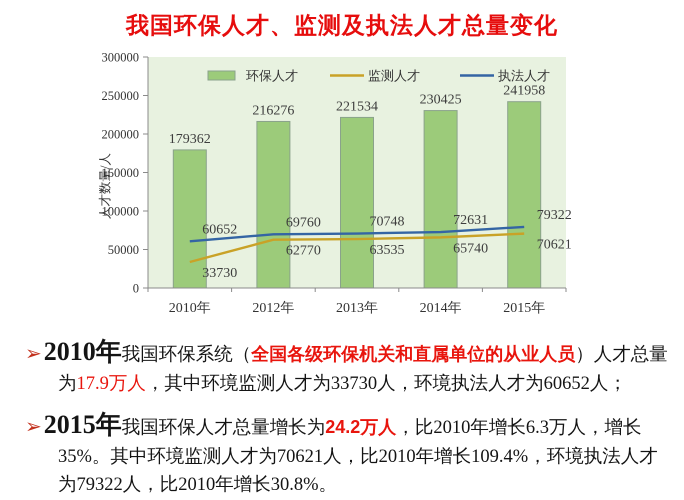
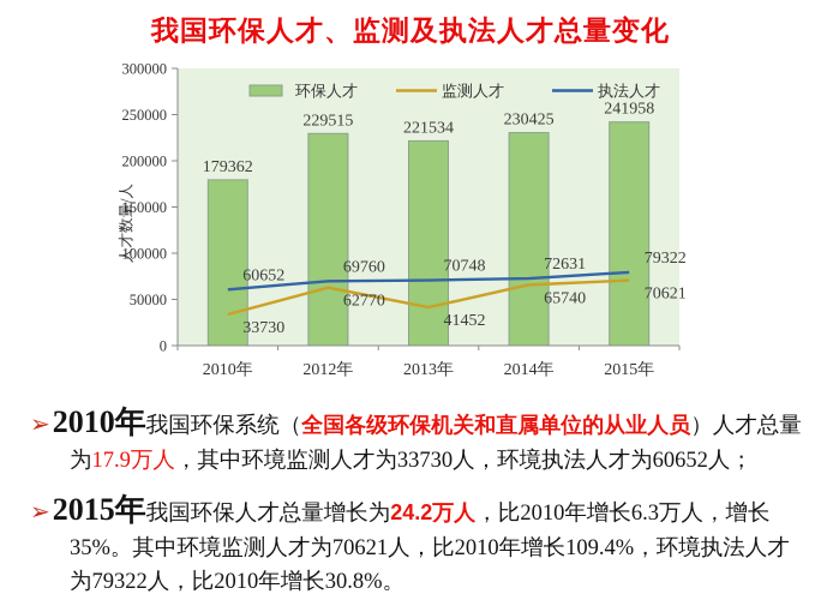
环保人才/2012年: 216276 -> 229515
监测人才/2013年: 63535 -> 41452
